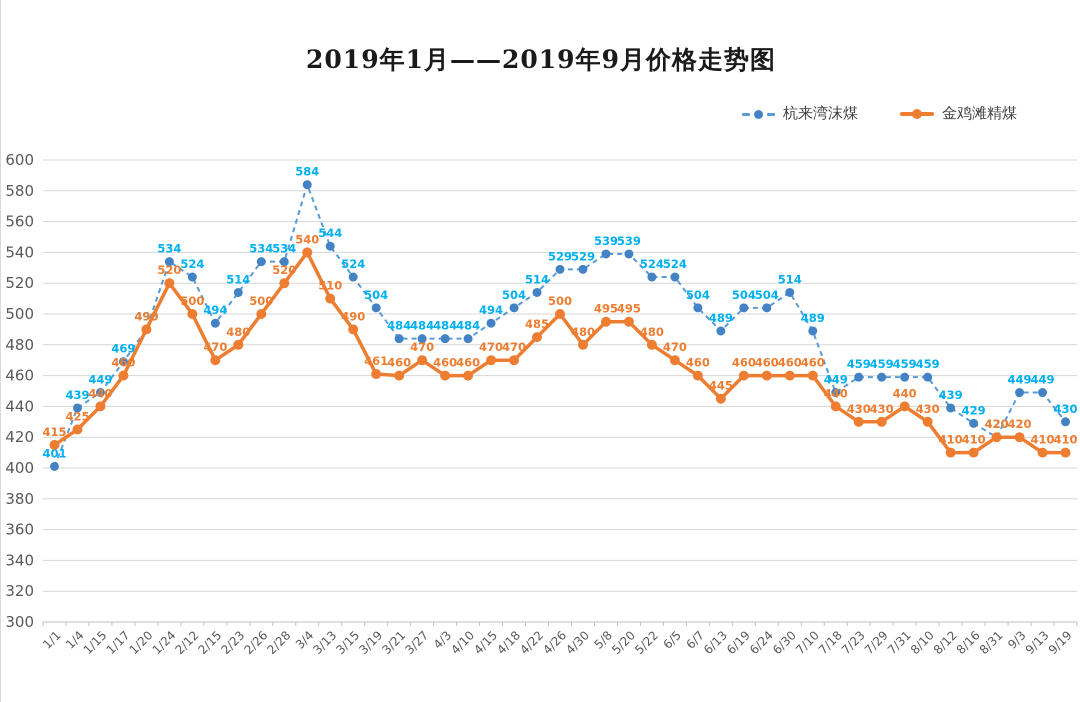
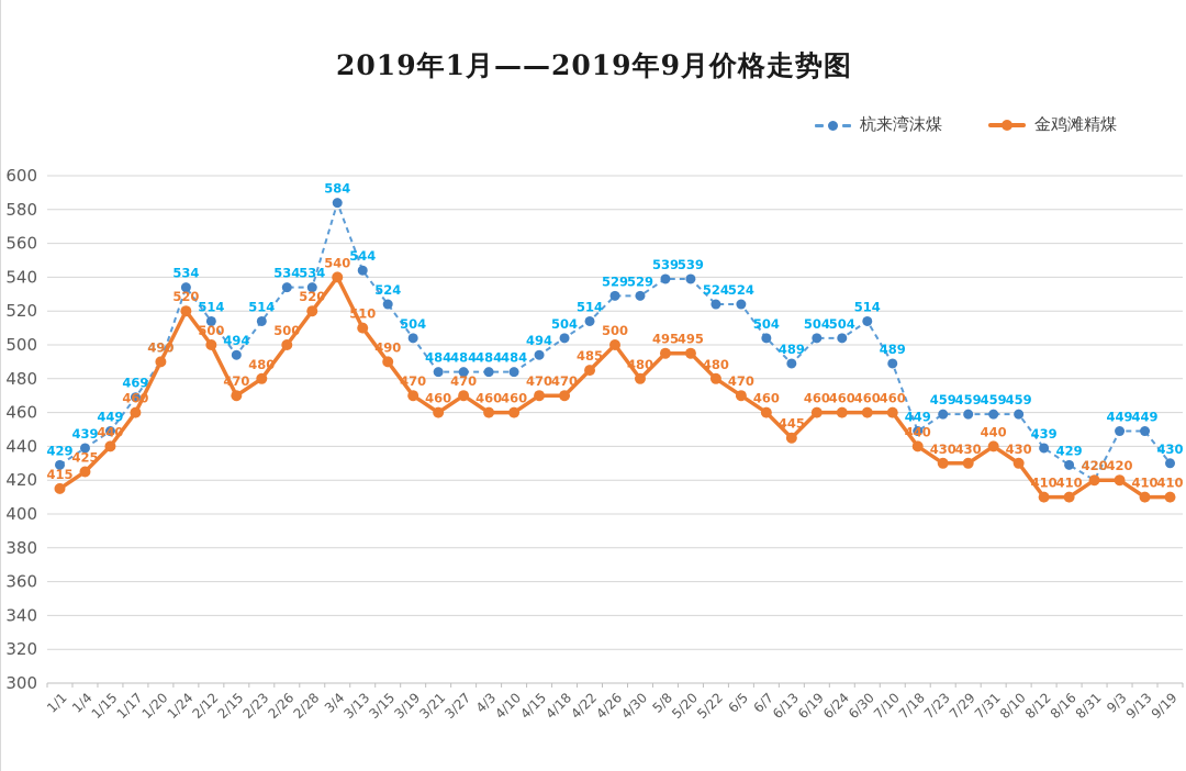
杭来湾沫煤/1/1: 401 -> 429
杭来湾沫煤/2/12: 524 -> 514
金鸡滩精煤/3/19: 461 -> 470
